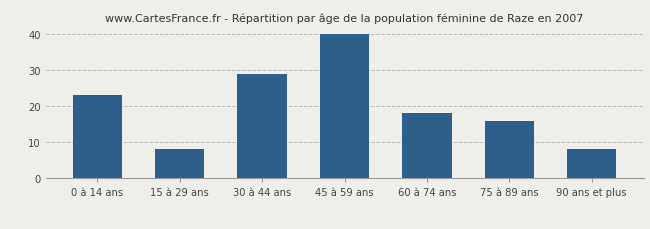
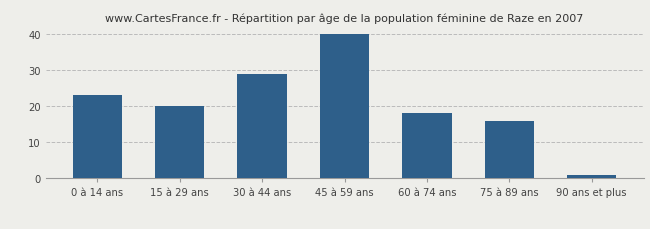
15 à 29 ans: 8 -> 20
90 ans et plus: 8 -> 1
